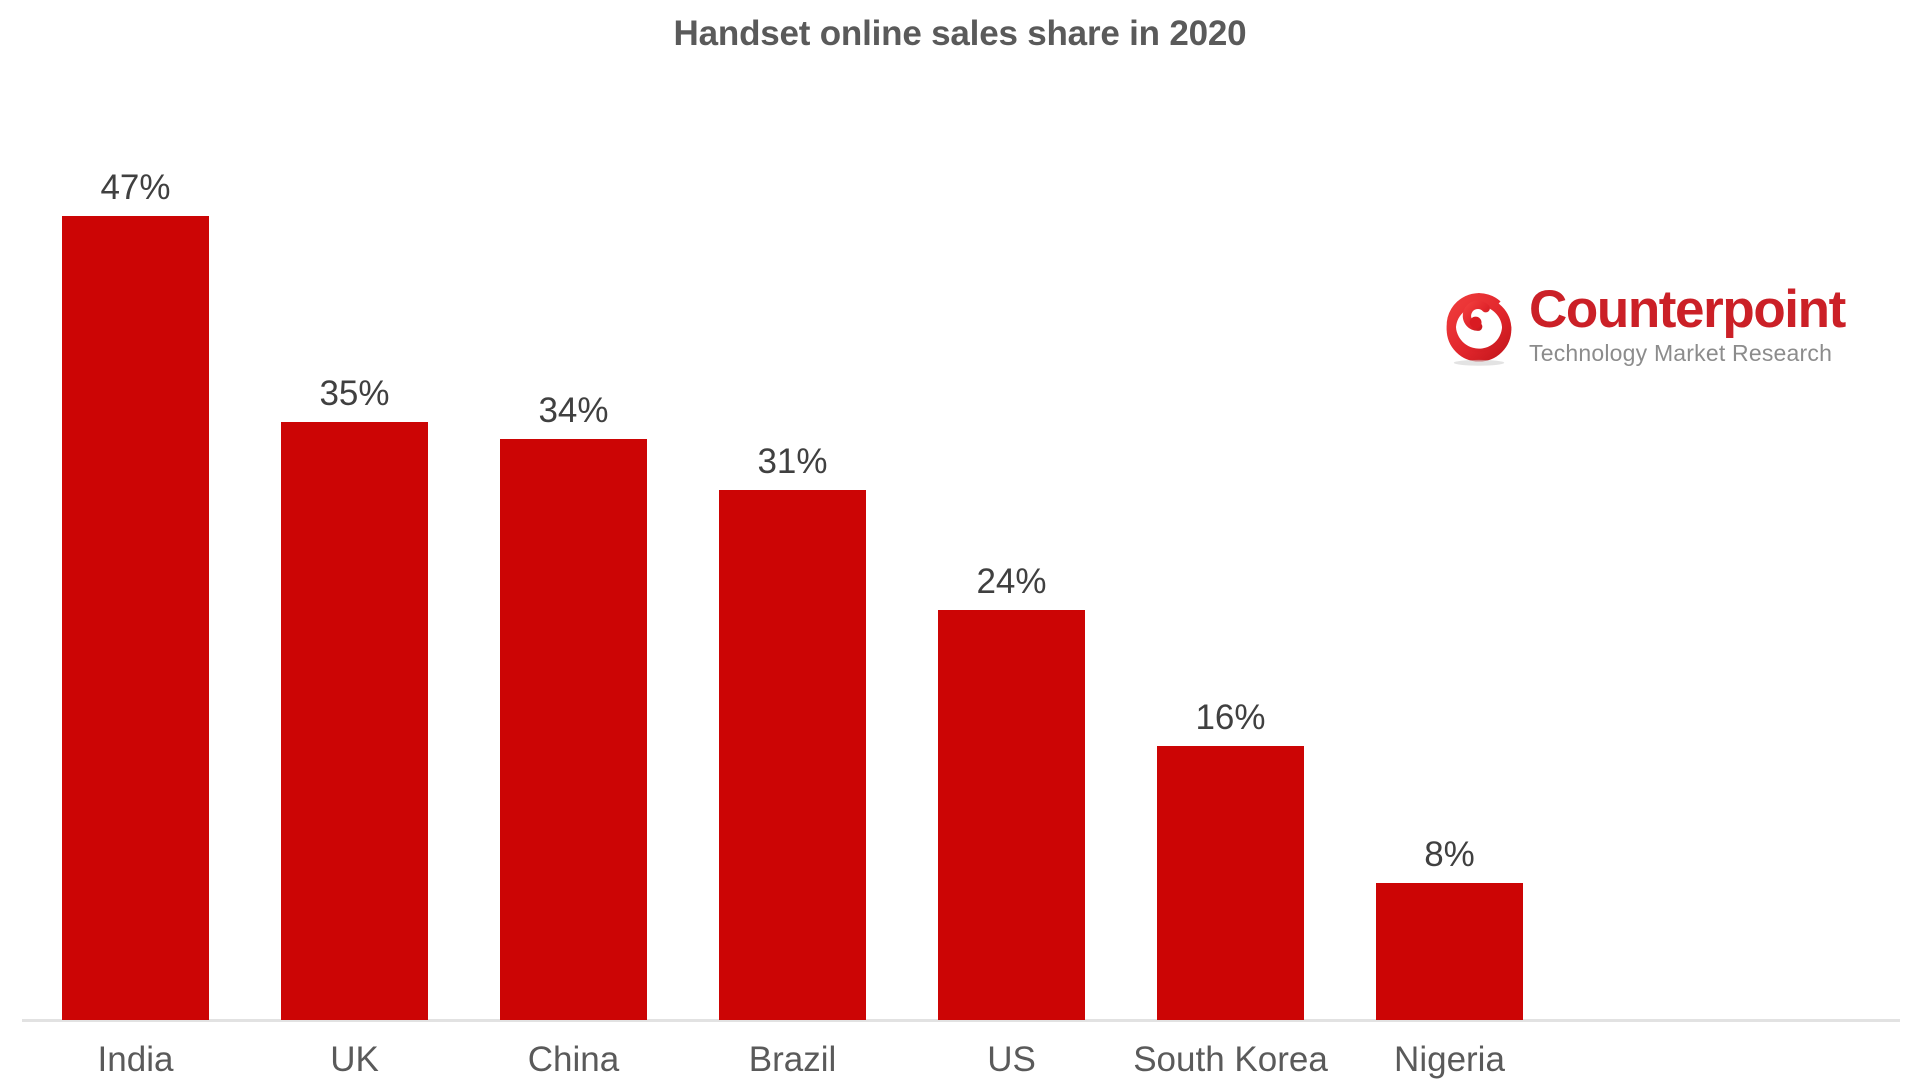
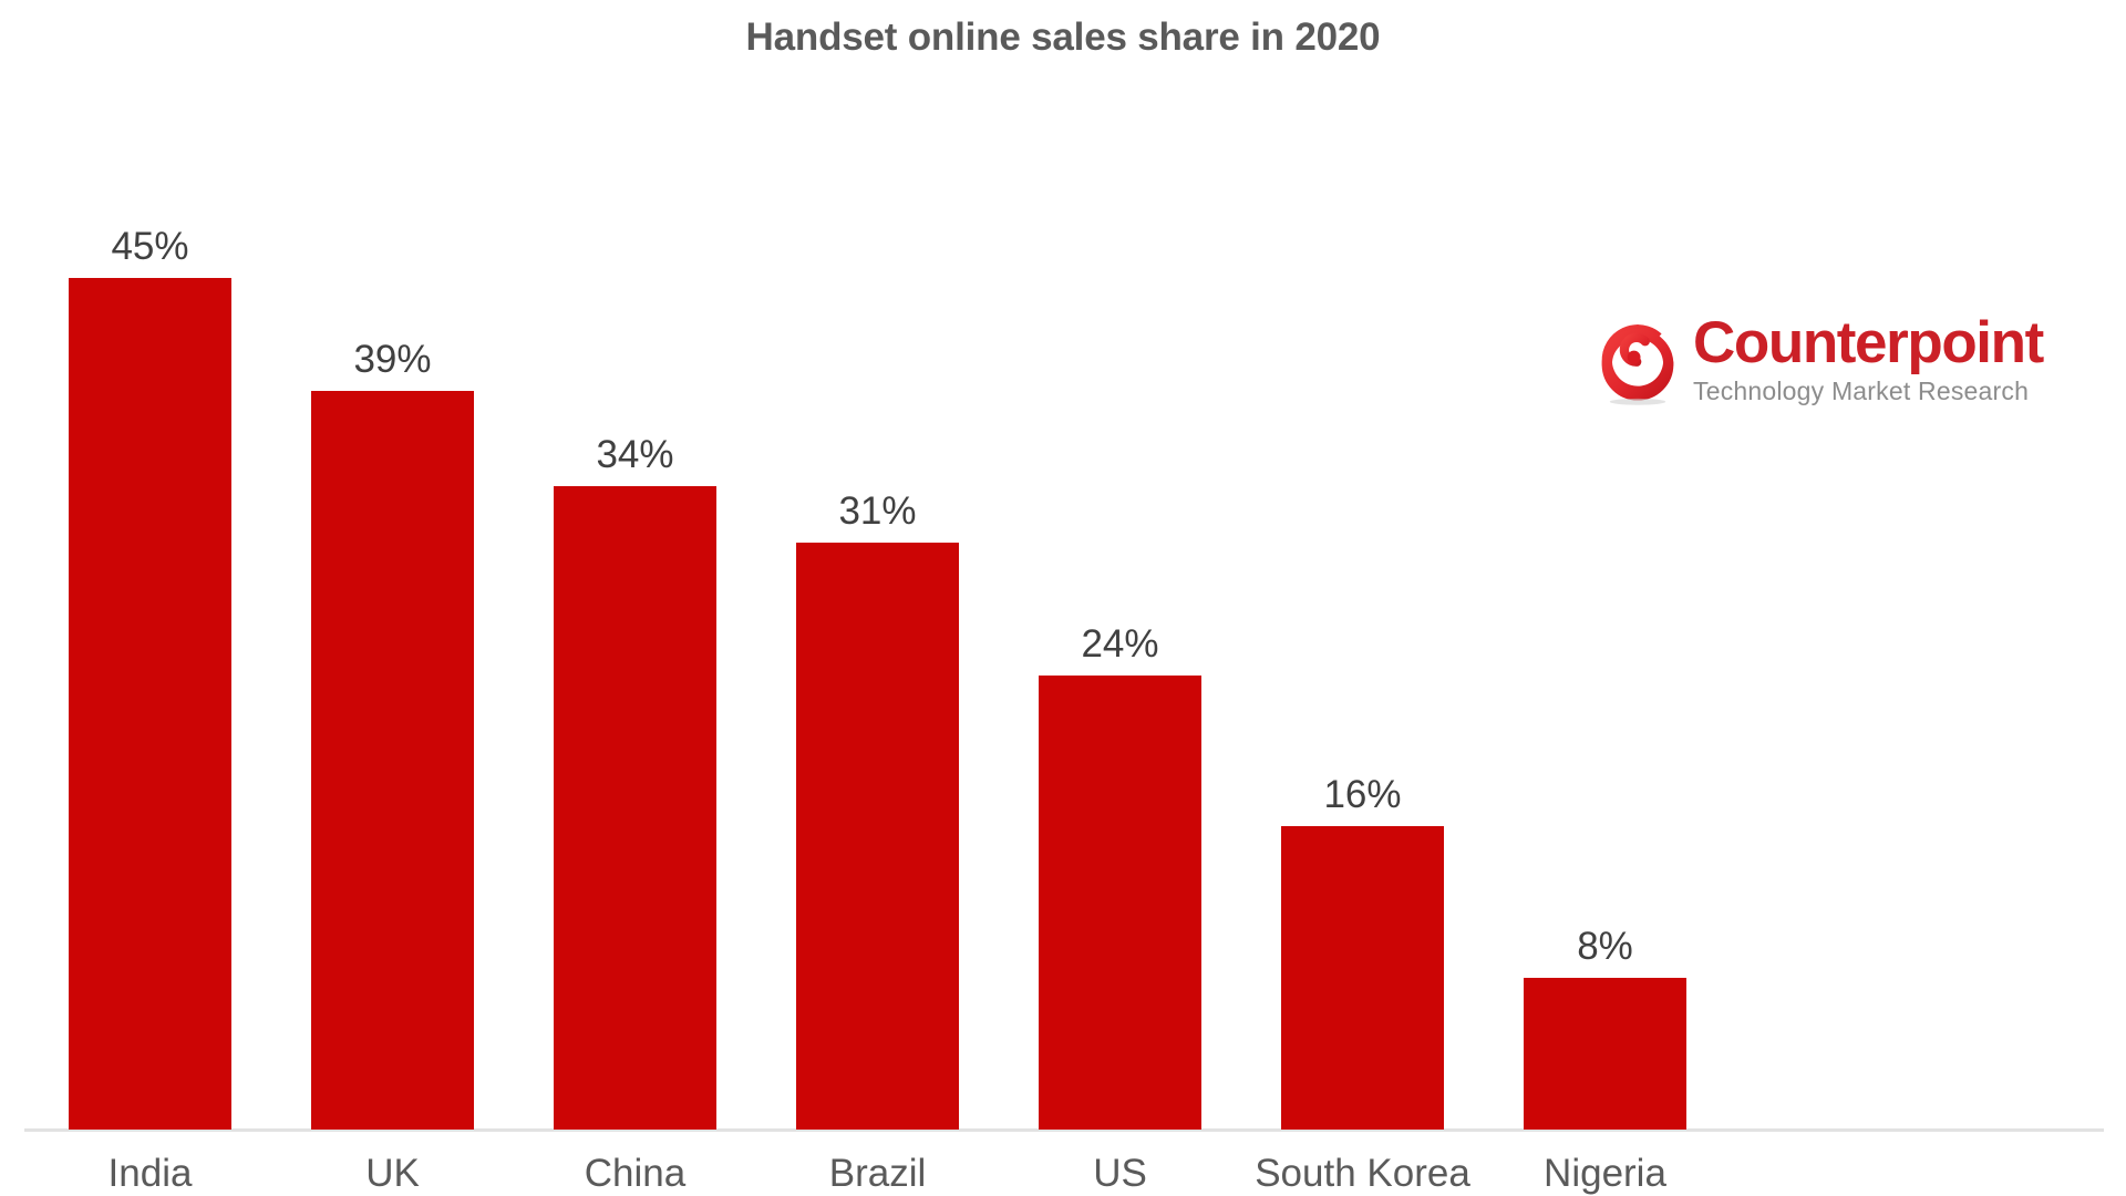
India: 47% -> 45%
UK: 35% -> 39%
